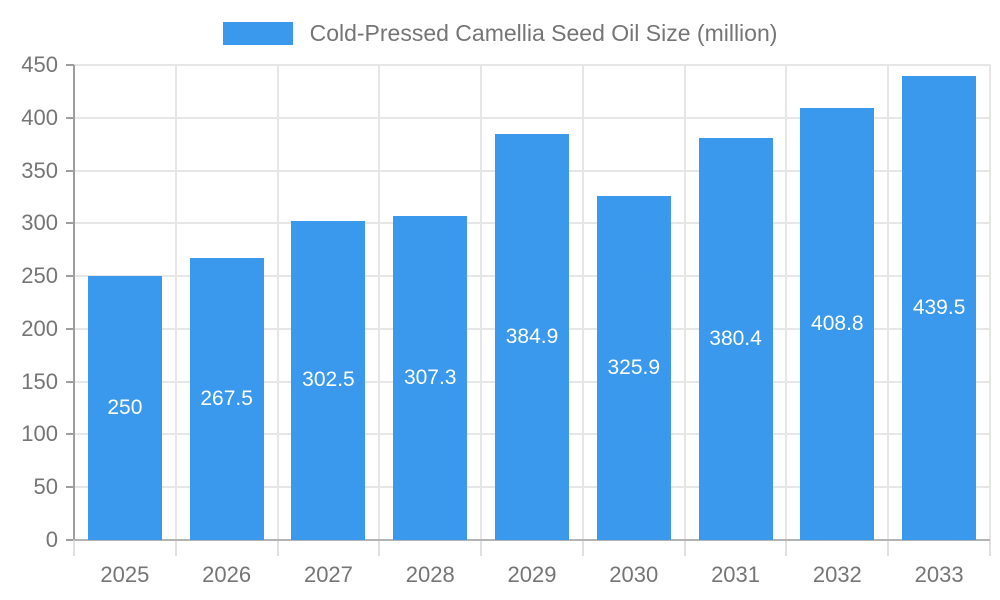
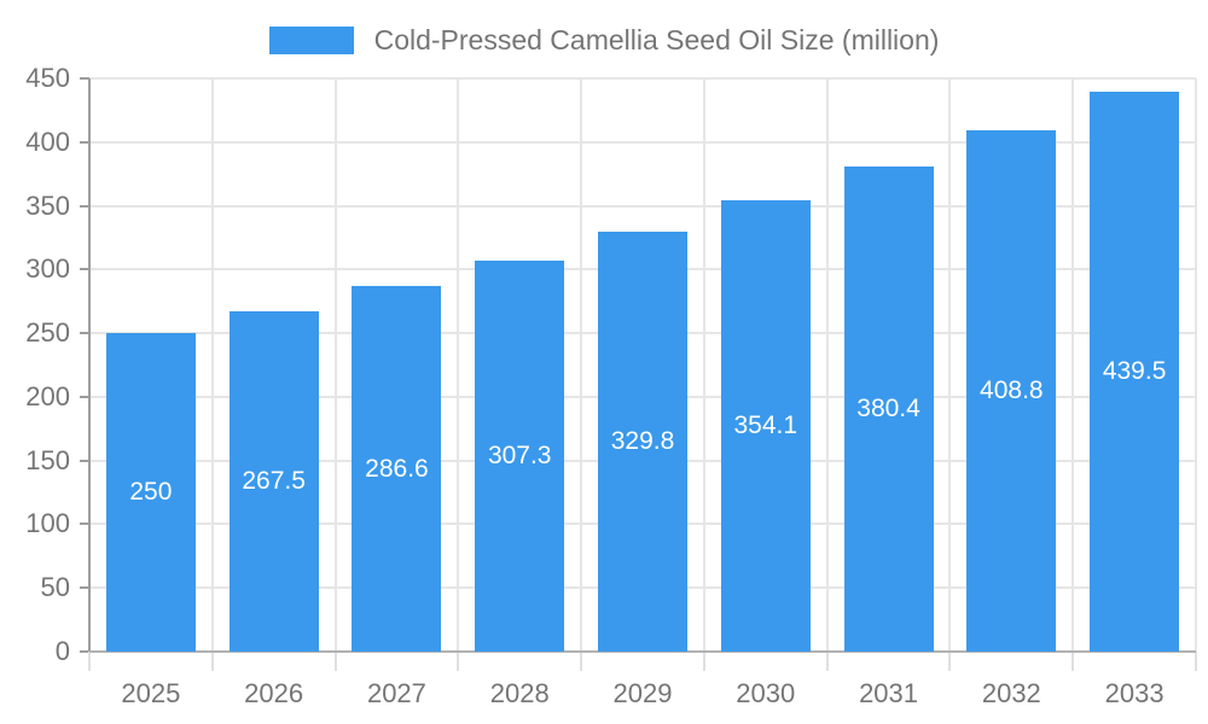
2027: 302.5 -> 286.6
2029: 384.9 -> 329.8
2030: 325.9 -> 354.1
